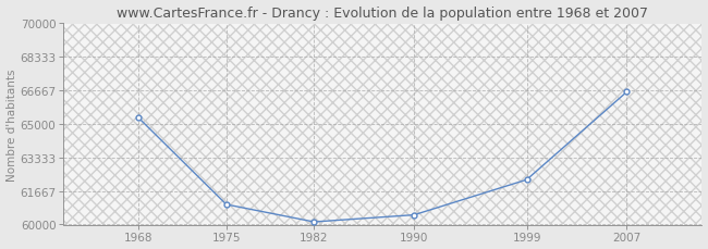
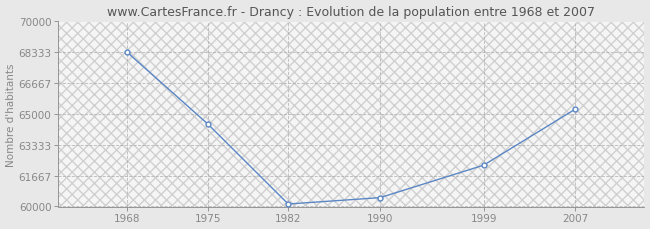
1968: 65300 -> 68300
1975: 61000 -> 64500
2007: 66600 -> 65300
